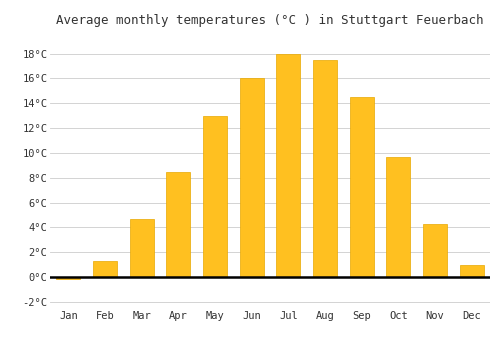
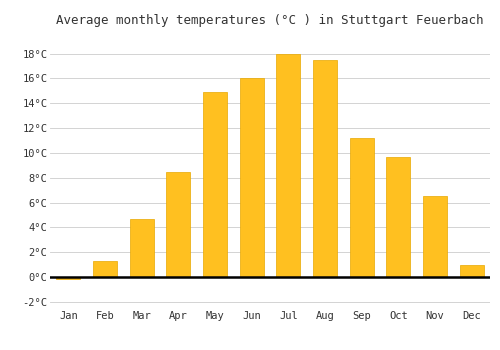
May: 13.0°C -> 14.9°C
Sep: 14.5°C -> 11.2°C
Nov: 4.3°C -> 6.5°C
